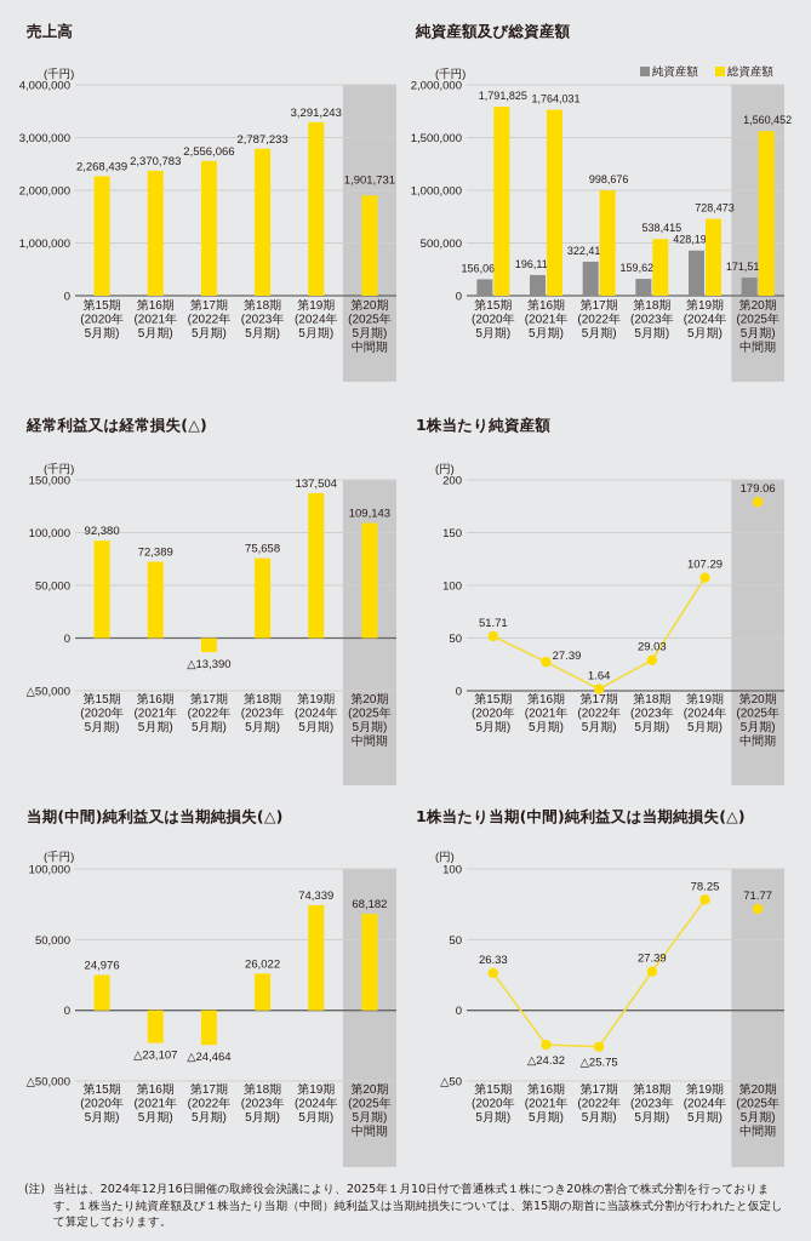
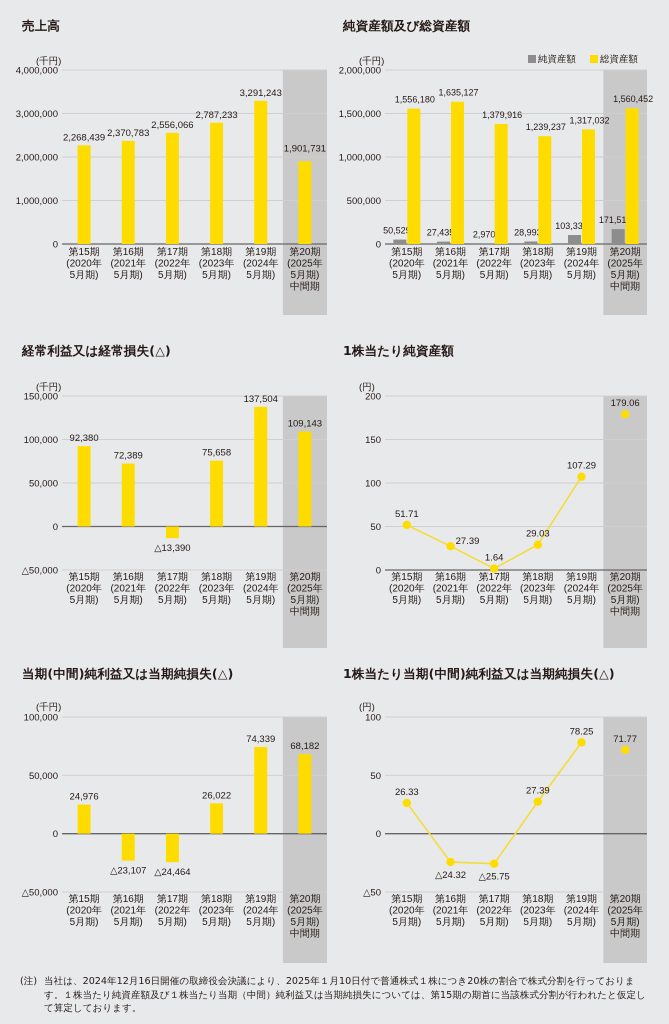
純資産額及び総資産額/純資産額/第15期(2020年5月期): 156,065 -> 50,529
純資産額及び総資産額/総資産額/第15期(2020年5月期): 1,791,825 -> 1,556,180
純資産額及び総資産額/純資産額/第16期(2021年5月期): 196,111 -> 27,435
純資産額及び総資産額/総資産額/第16期(2021年5月期): 1,764,031 -> 1,635,127
純資産額及び総資産額/純資産額/第17期(2022年5月期): 322,416 -> 2,970
純資産額及び総資産額/総資産額/第17期(2022年5月期): 998,676 -> 1,379,916
純資産額及び総資産額/純資産額/第18期(2023年5月期): 159,628 -> 28,993
純資産額及び総資産額/総資産額/第18期(2023年5月期): 538,415 -> 1,239,237
純資産額及び総資産額/純資産額/第19期(2024年5月期): 428,193 -> 103,332
純資産額及び総資産額/総資産額/第19期(2024年5月期): 728,473 -> 1,317,032
